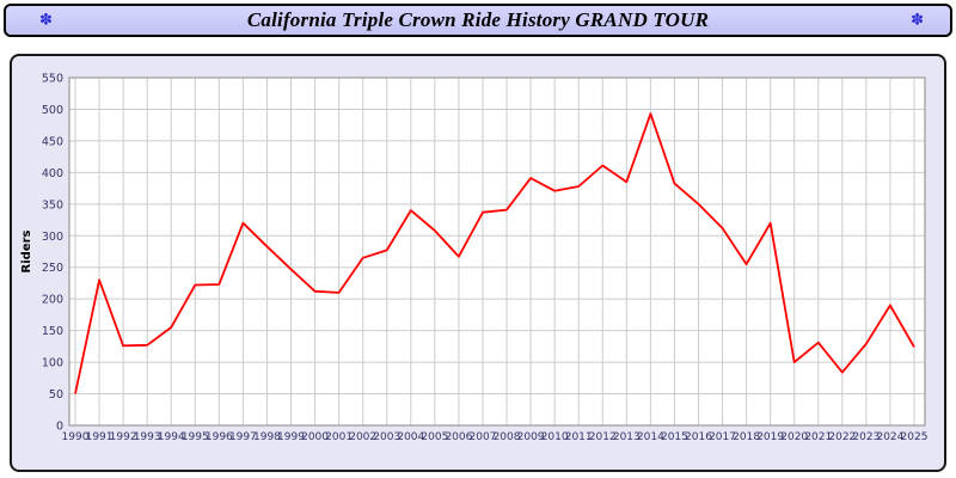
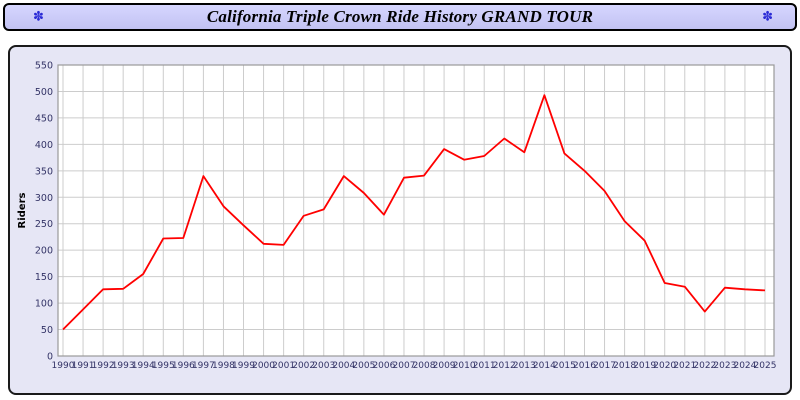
1991: 230 -> 90
1997: 320 -> 340
2019: 320 -> 220
2020: 100 -> 140
2024: 190 -> 130
